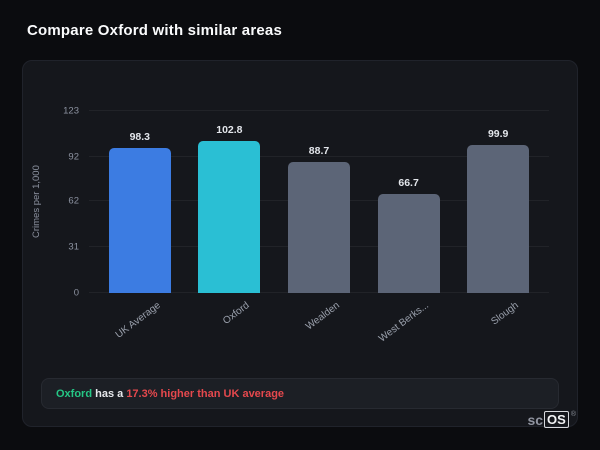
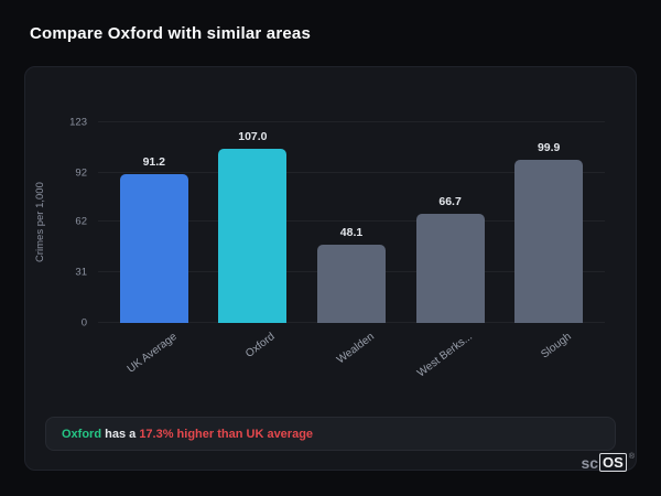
UK Average: 98.3 -> 91.2
Oxford: 102.8 -> 107.0
Wealden: 88.7 -> 48.1
